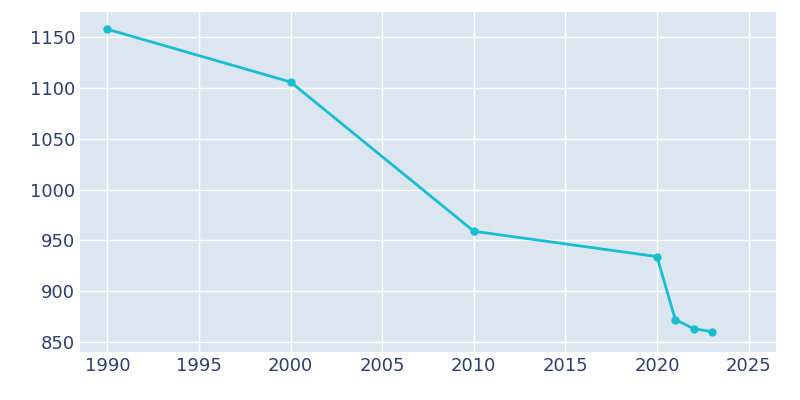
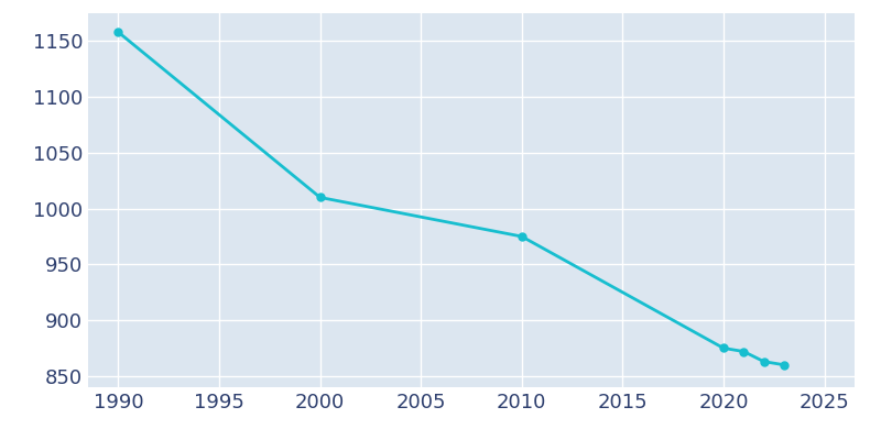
2000: 1106 -> 1010
2010: 959 -> 975
2020: 934 -> 875
